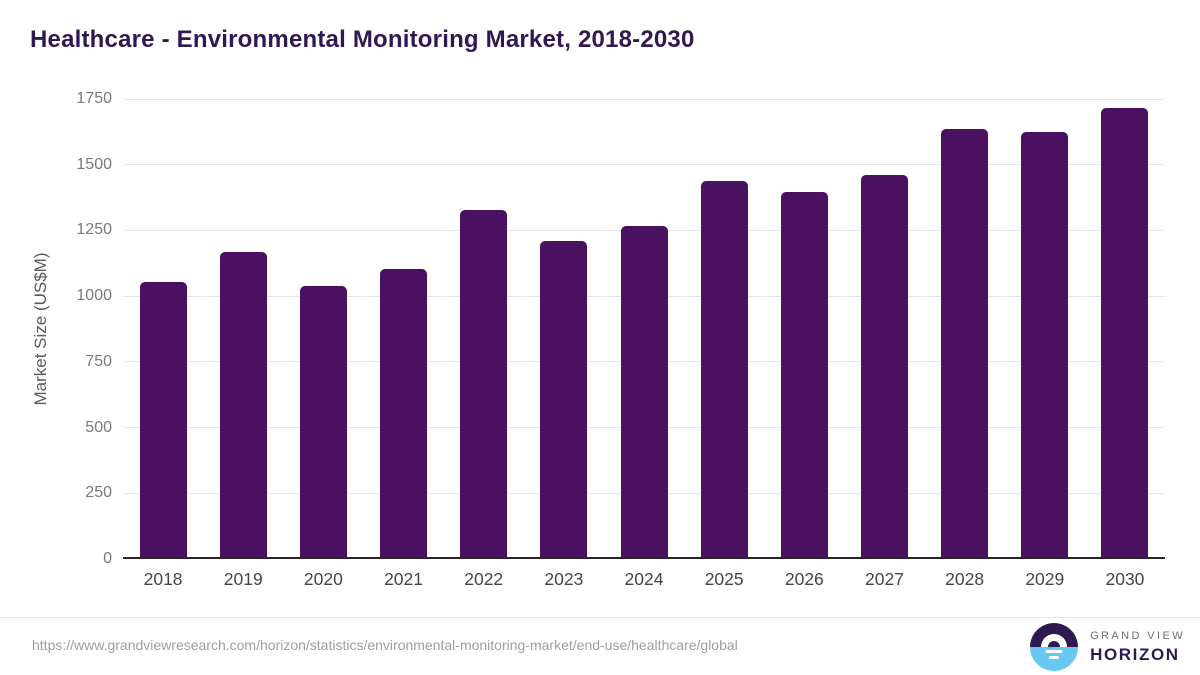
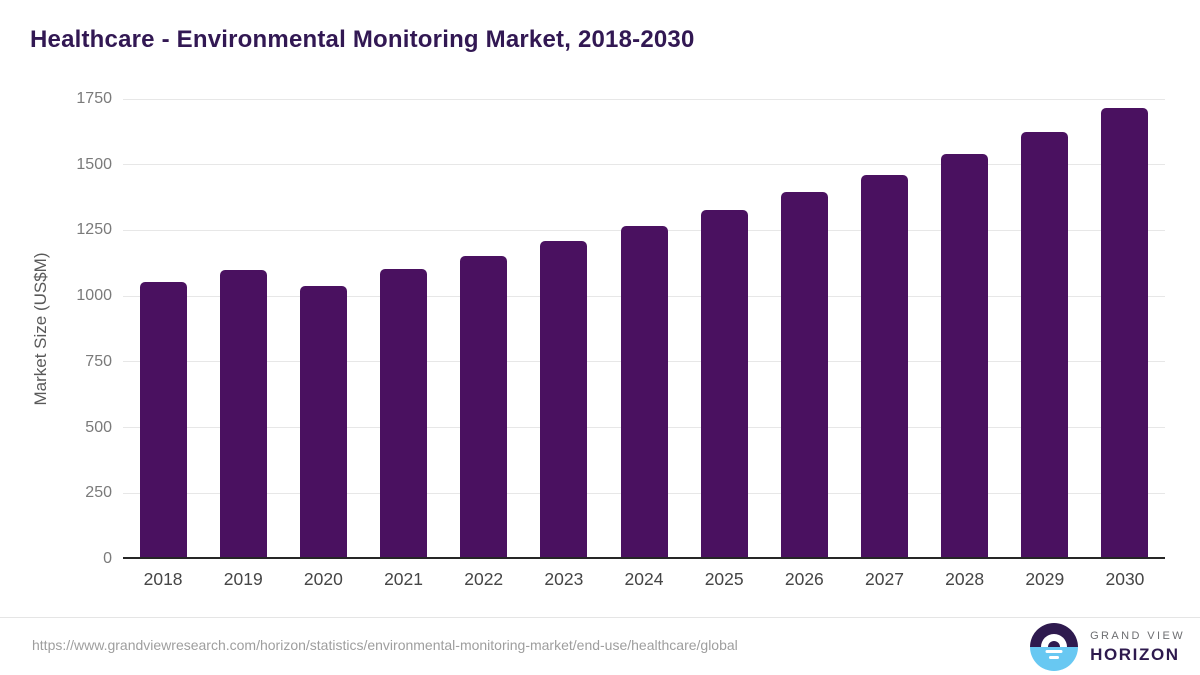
2019: 1160 -> 1090
2022: 1320 -> 1150
2025: 1430 -> 1320
2028: 1630 -> 1530
